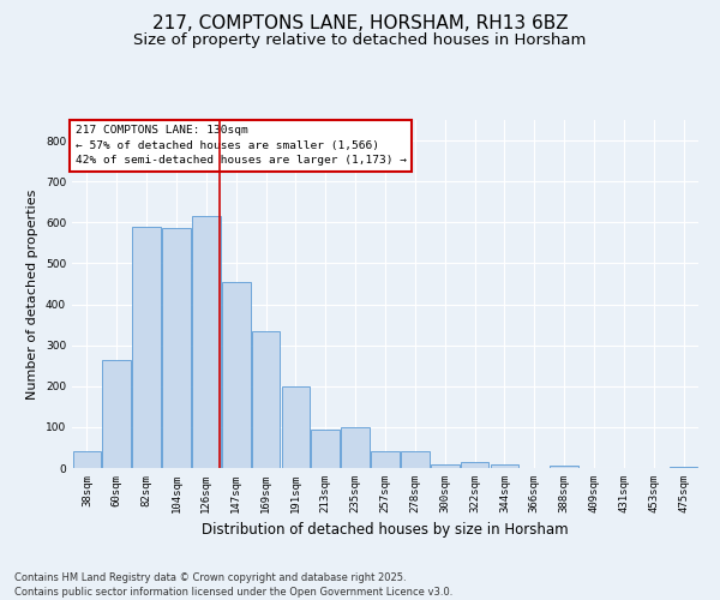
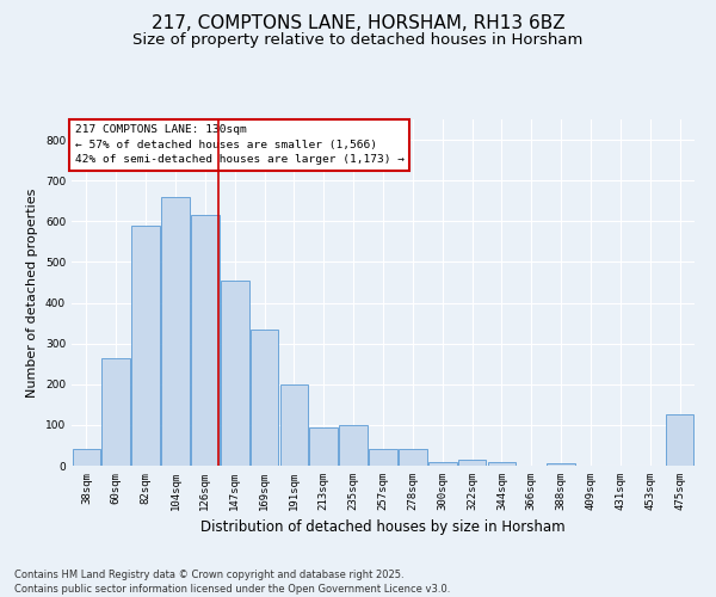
104sqm: 585 -> 660
475sqm: 2 -> 125
